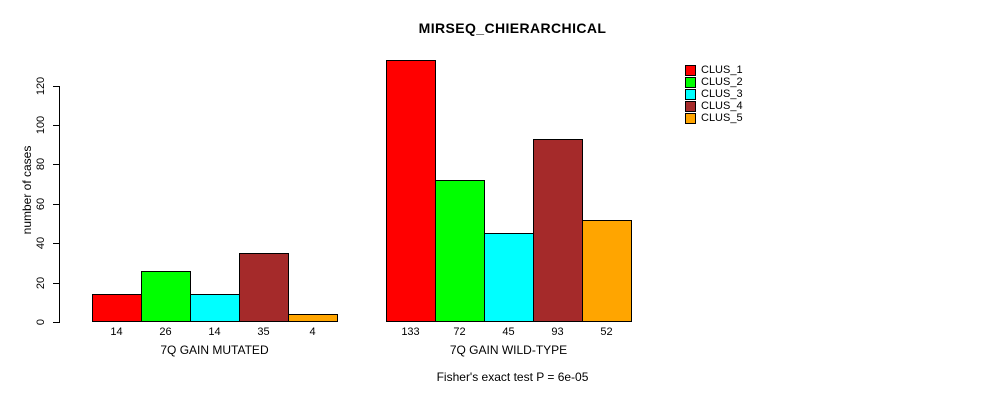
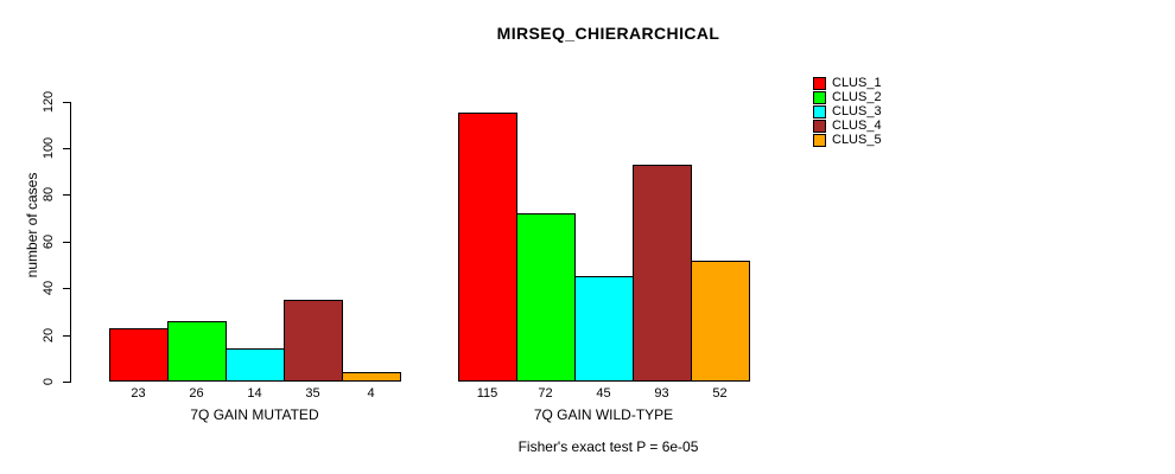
CLUS_1/7Q GAIN MUTATED: 14 -> 23
CLUS_1/7Q GAIN WILD-TYPE: 133 -> 115
